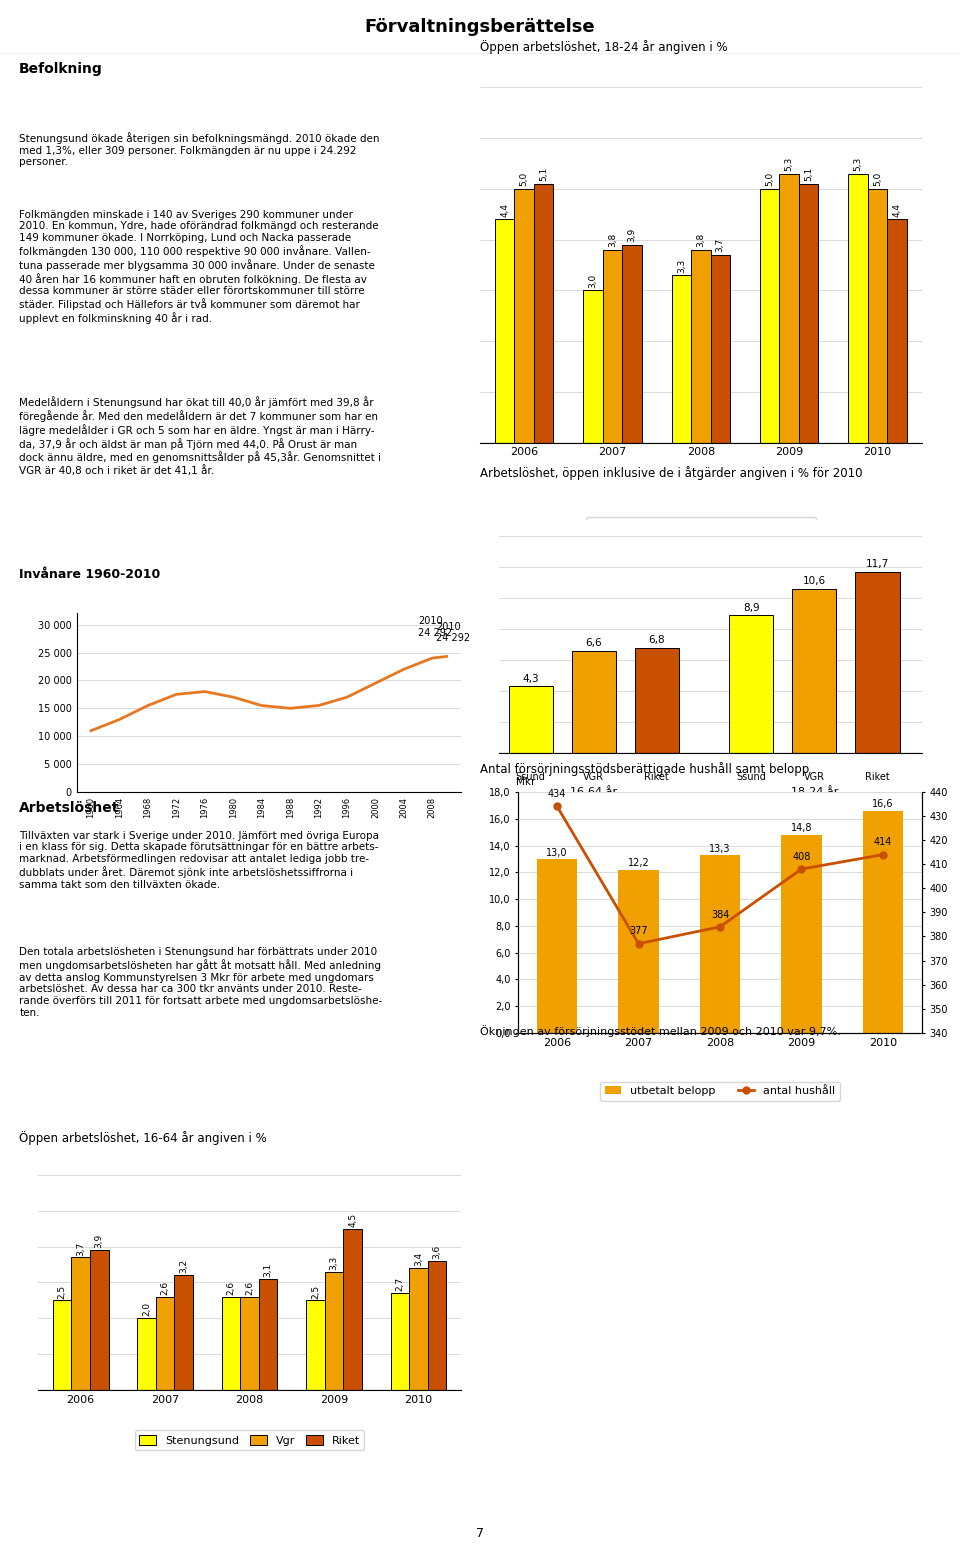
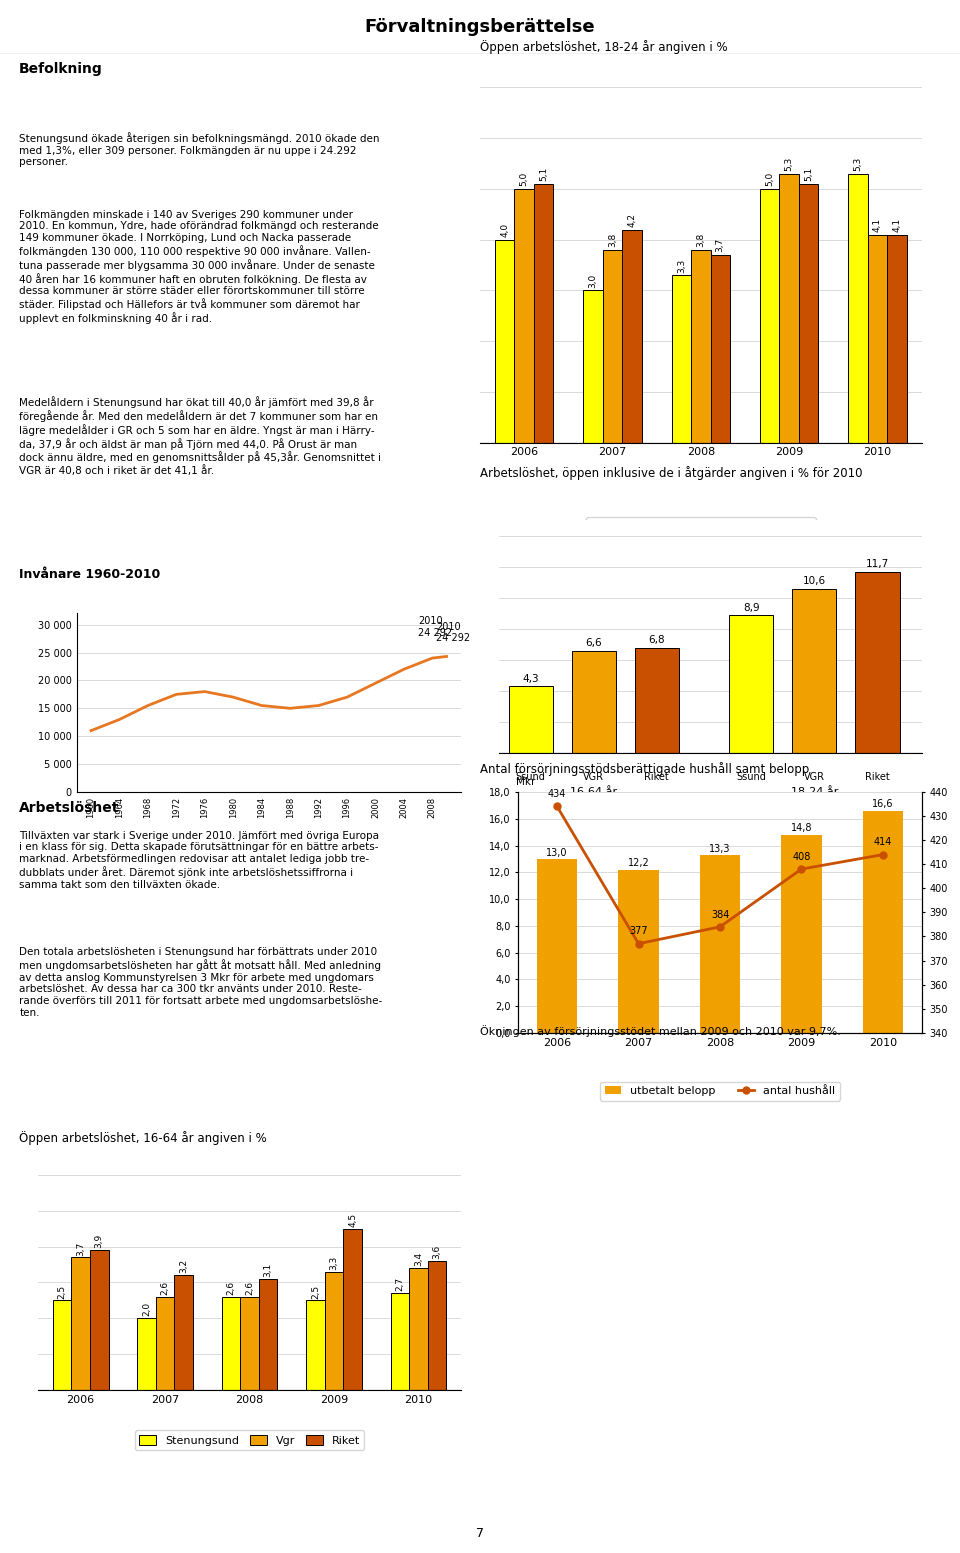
Öppen arbetslöshet, 18-24 år angiven i %/Stenungsund/2006: 4,4 -> 4,0
Öppen arbetslöshet, 18-24 år angiven i %/Riket/2007: 3,9 -> 4,2
Öppen arbetslöshet, 18-24 år angiven i %/Vgr/2010: 5,0 -> 4,1
Öppen arbetslöshet, 18-24 år angiven i %/Riket/2010: 4,4 -> 4,1
